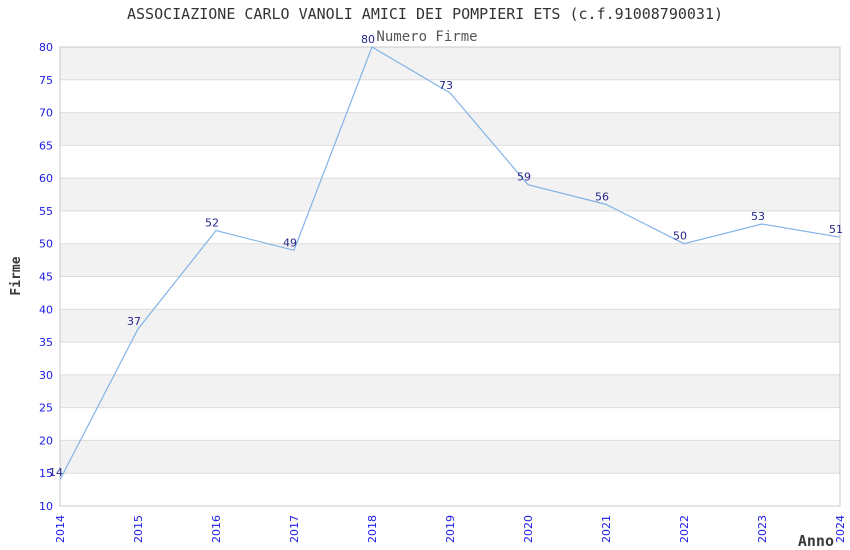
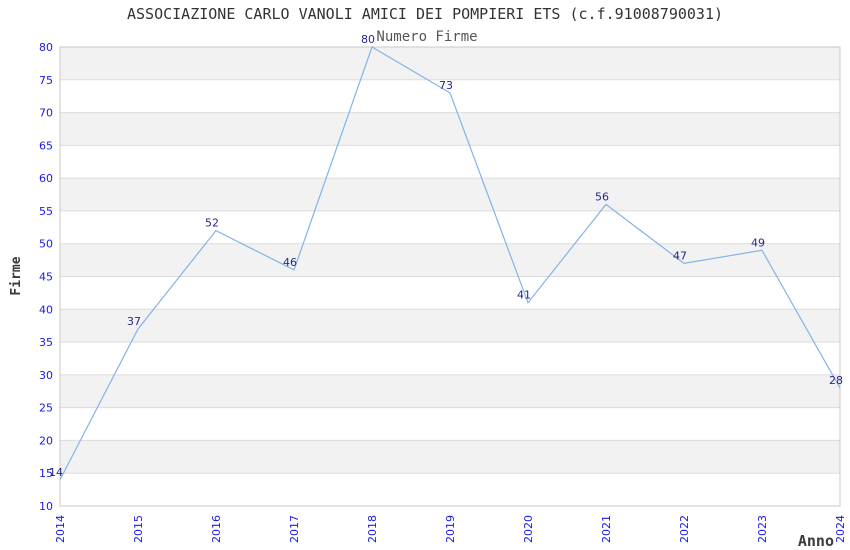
2017: 49 -> 46
2020: 59 -> 41
2022: 50 -> 47
2023: 53 -> 49
2024: 51 -> 28
